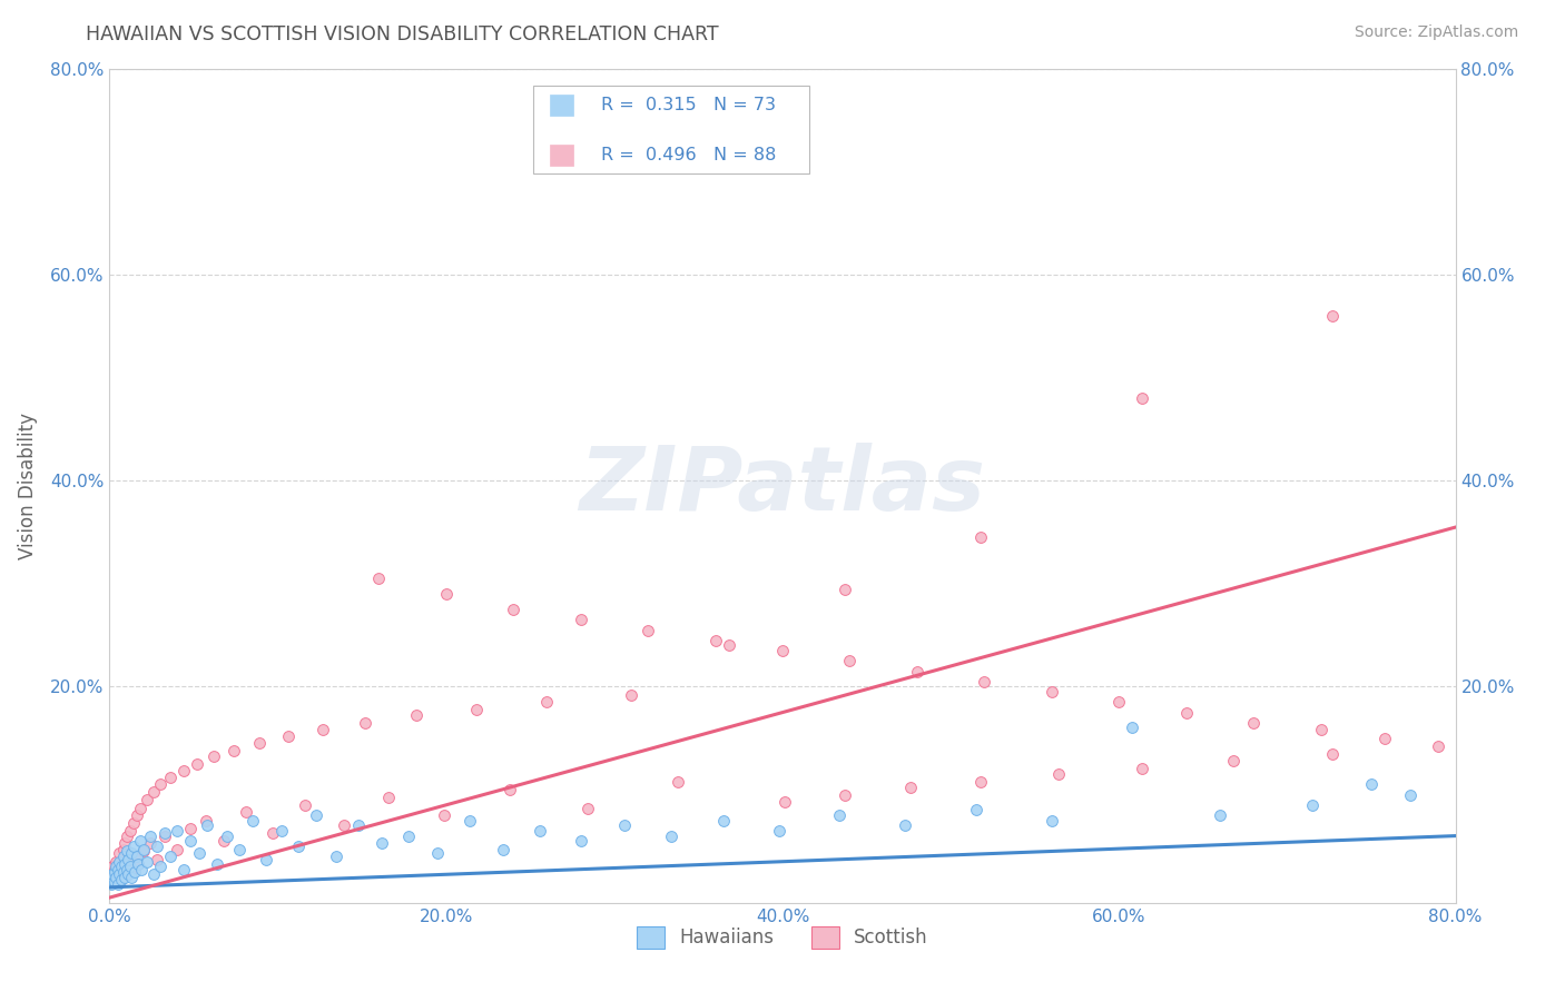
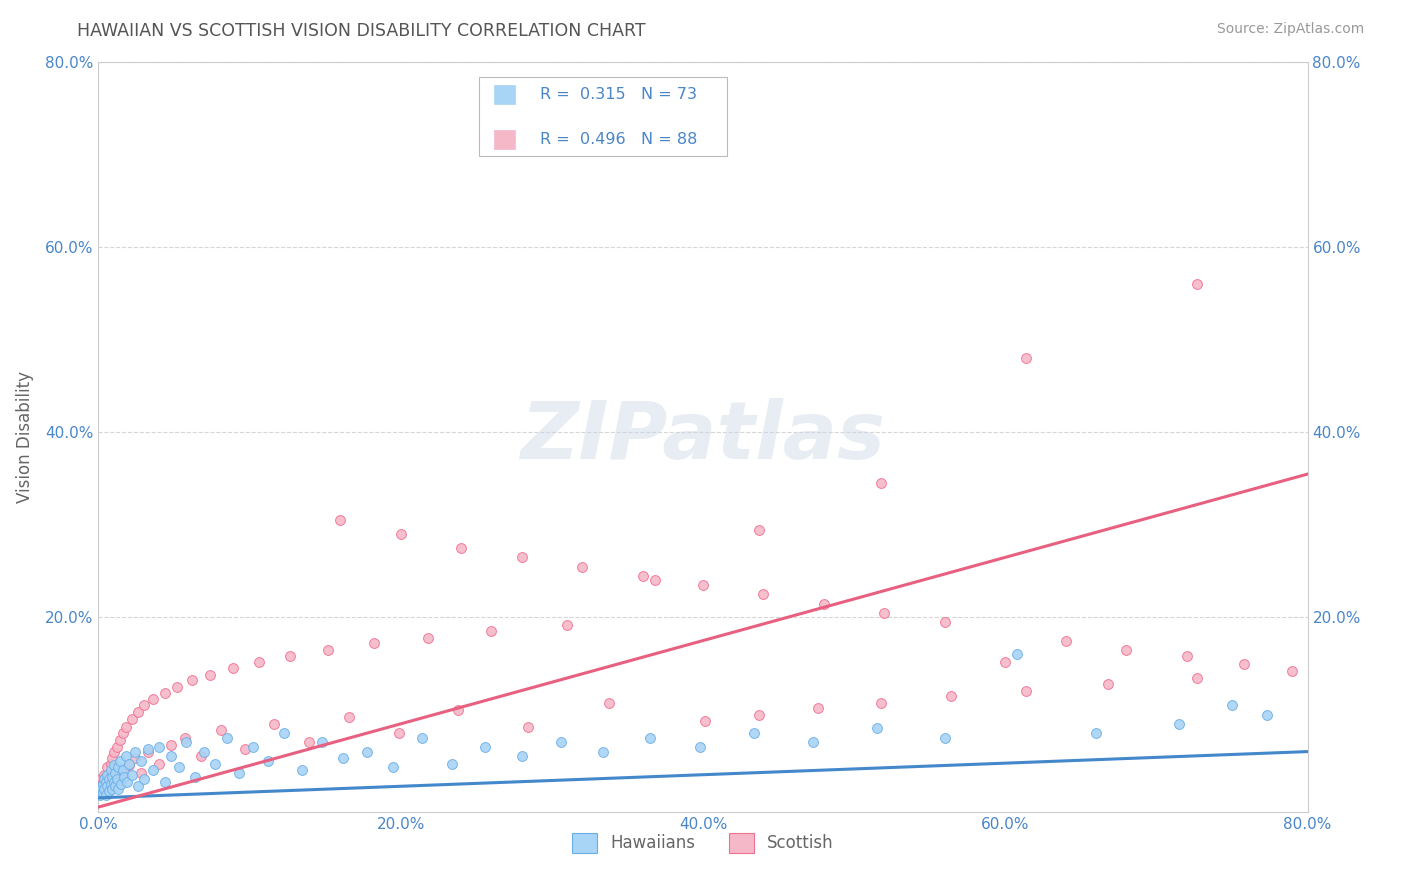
Scottish/60.0%: 18.5% -> 15.2%
